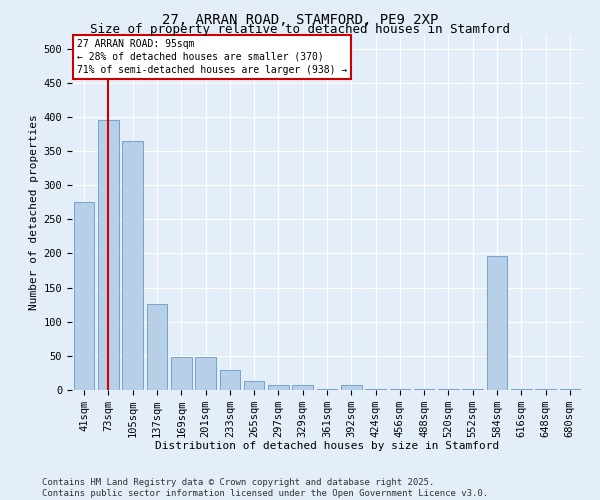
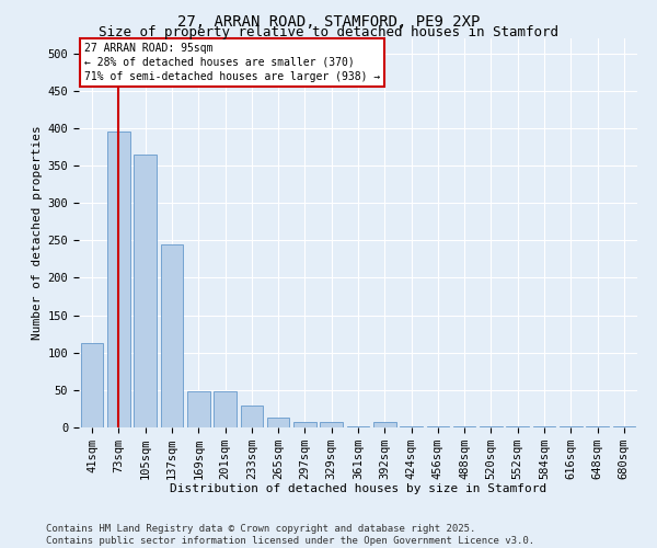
41sqm: 276 -> 113
137sqm: 126 -> 245
584sqm: 196 -> 1
